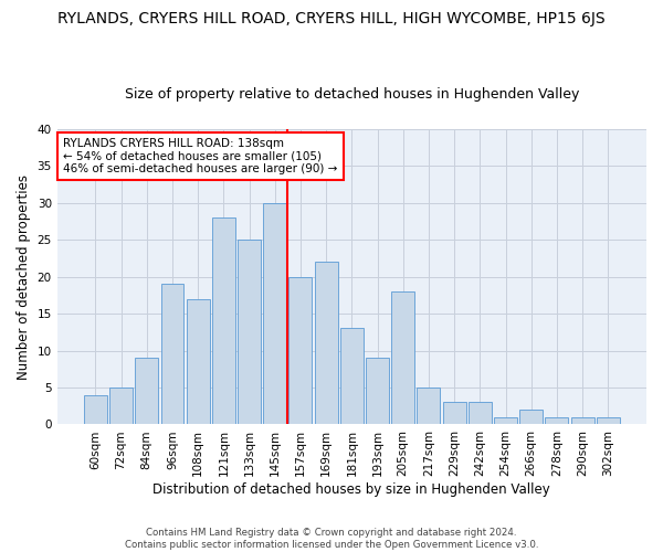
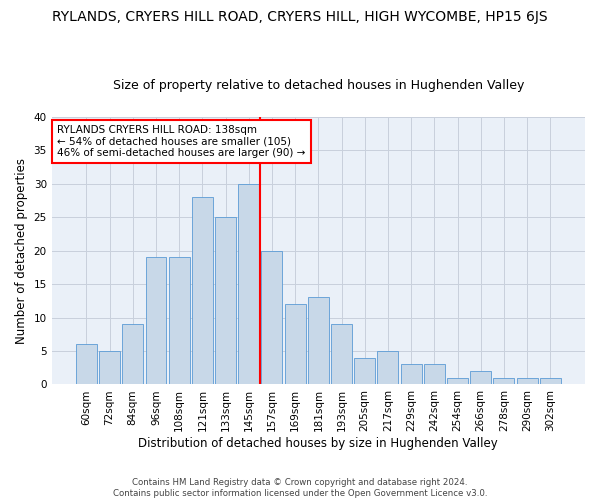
60sqm: 4 -> 6
108sqm: 17 -> 19
169sqm: 22 -> 12
205sqm: 18 -> 4
